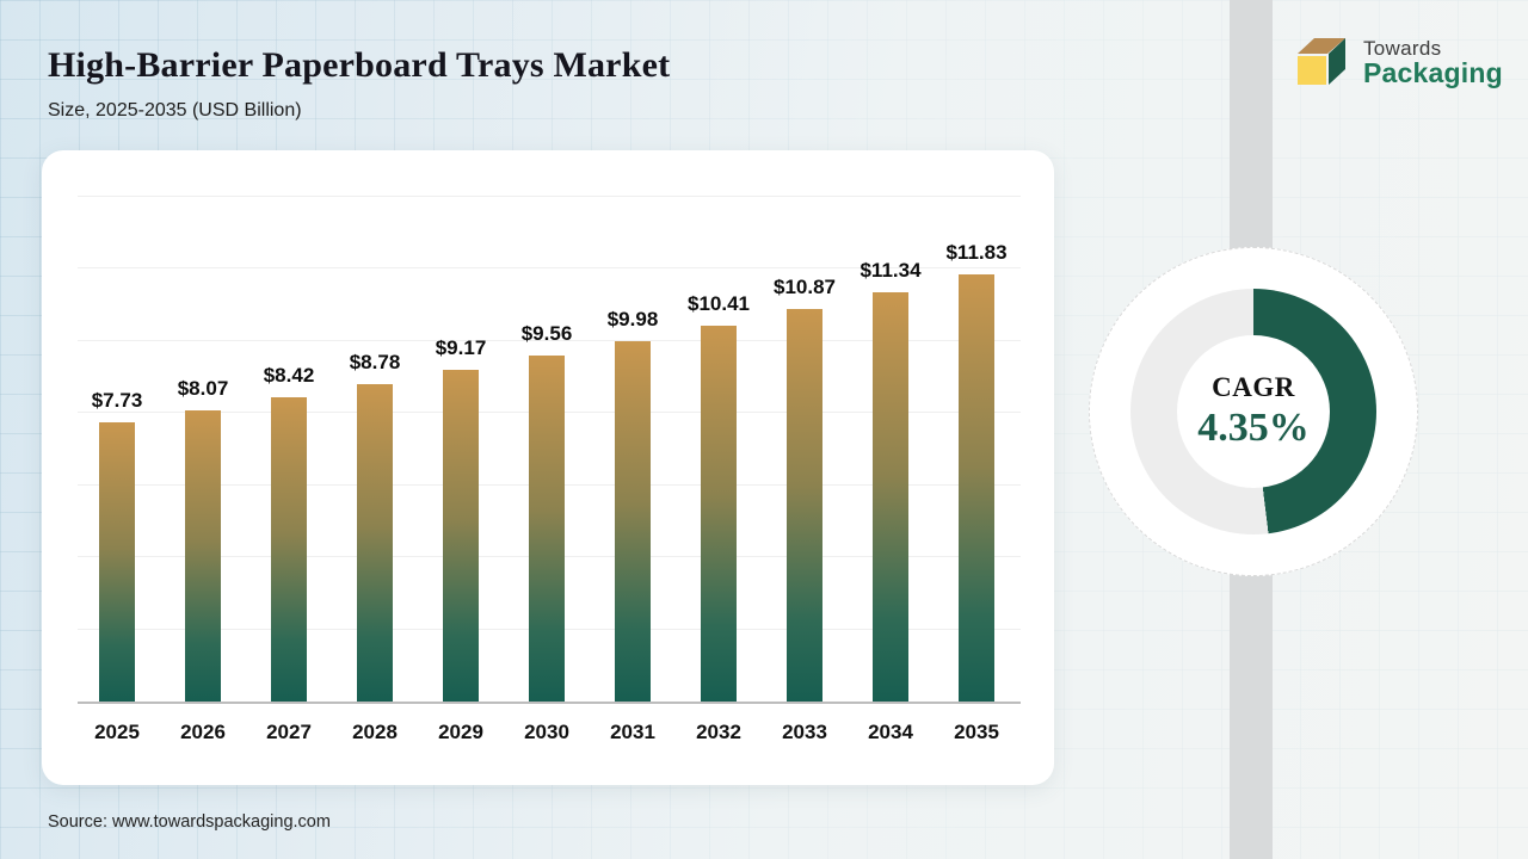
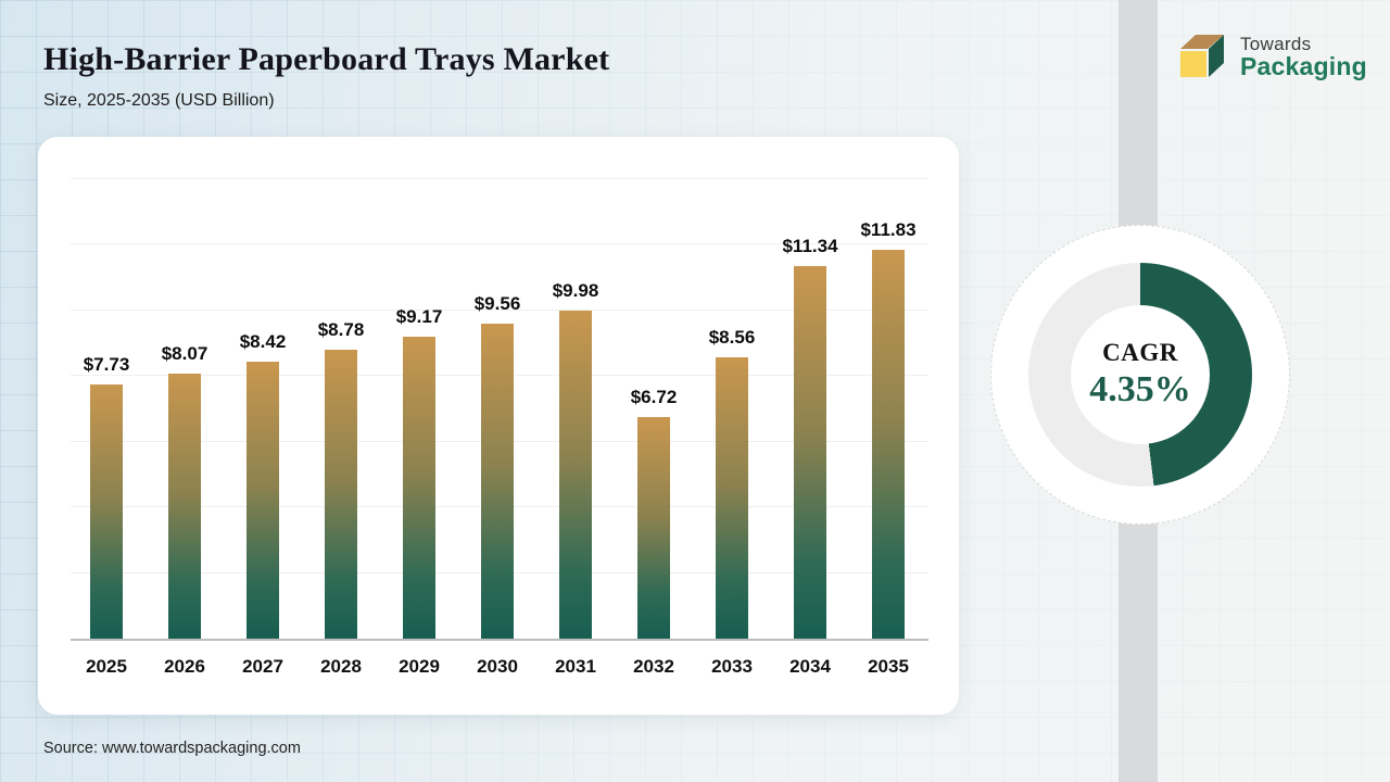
2032: $10.41 -> $6.72
2033: $10.87 -> $8.56
